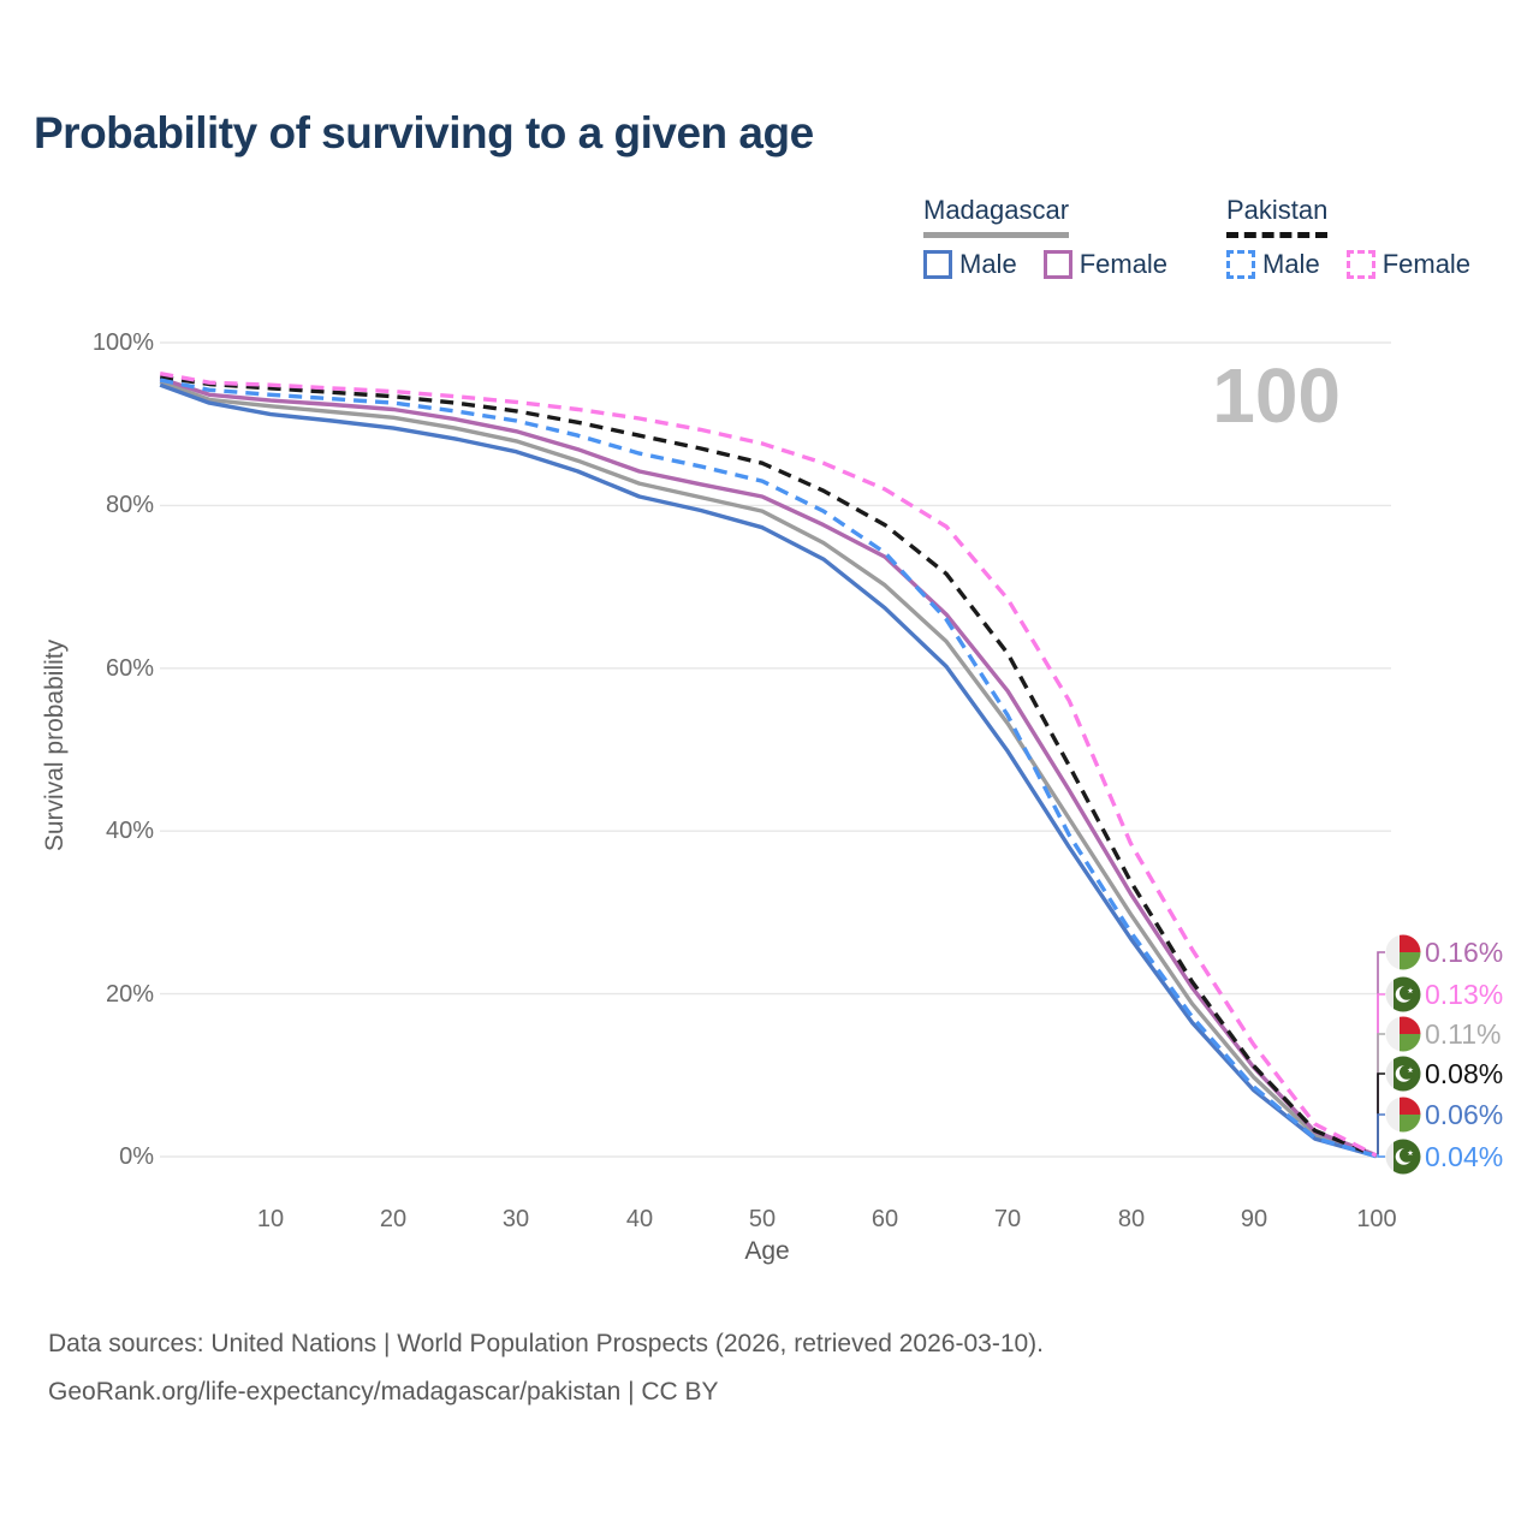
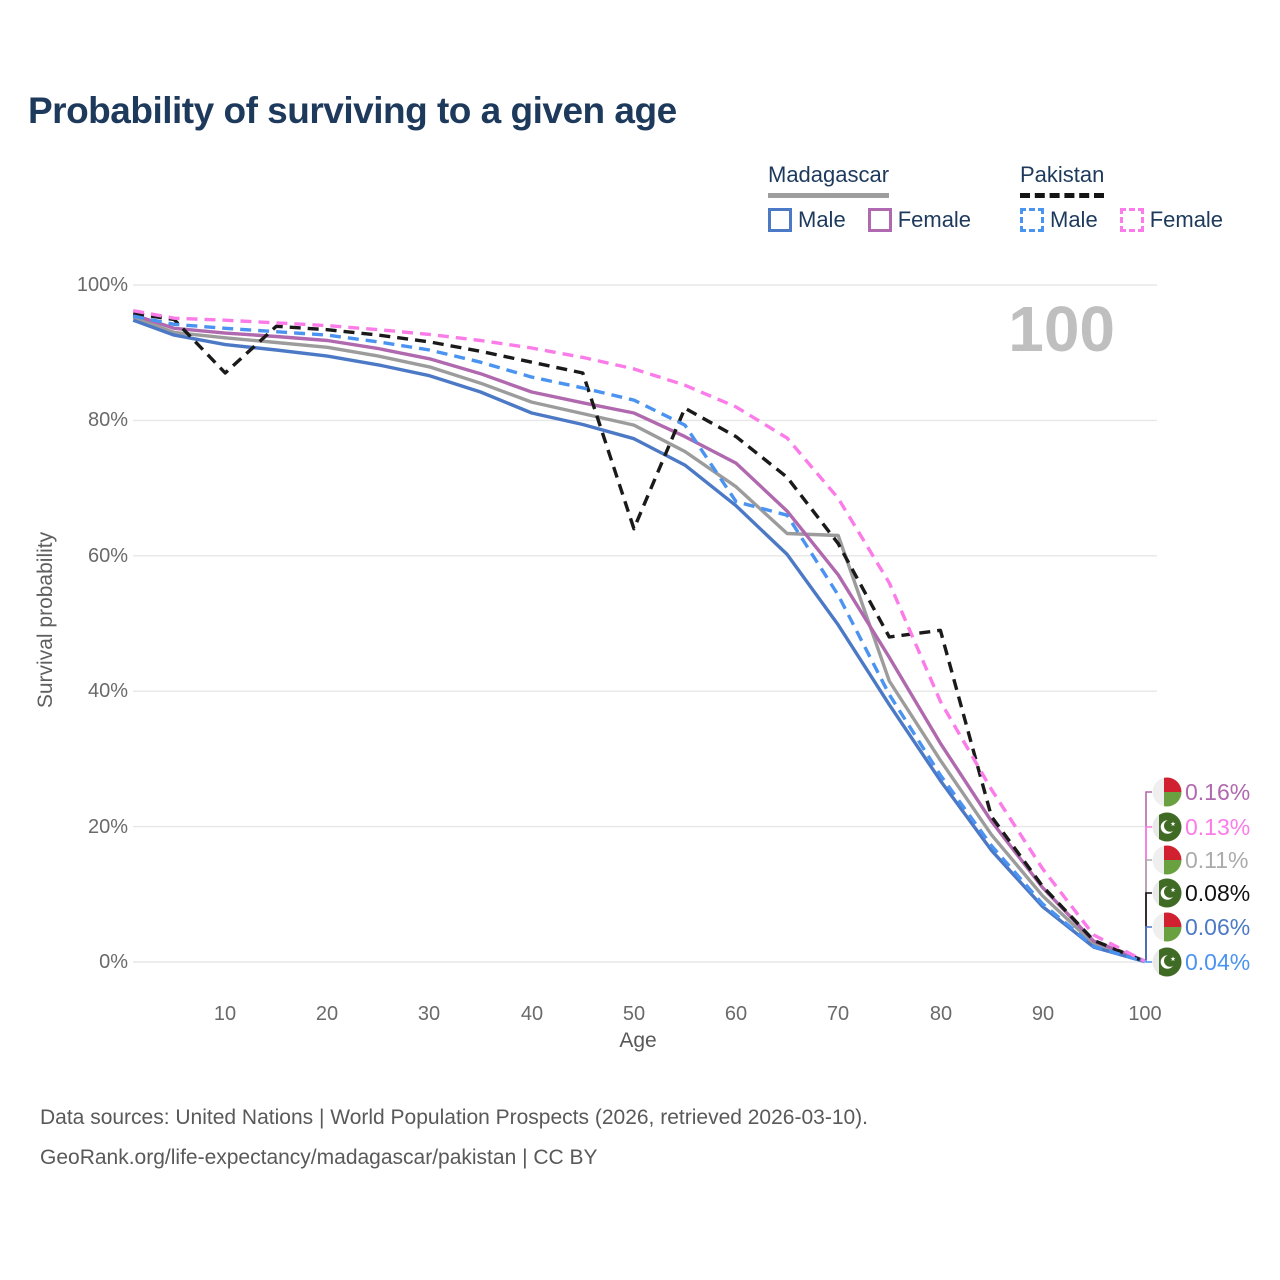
Pakistan/10: 94% -> 87%
Pakistan/50: 85% -> 64%
Pakistan Male/60: 74% -> 68%
Madagascar/70: 53% -> 63%
Pakistan/80: 34% -> 49%
